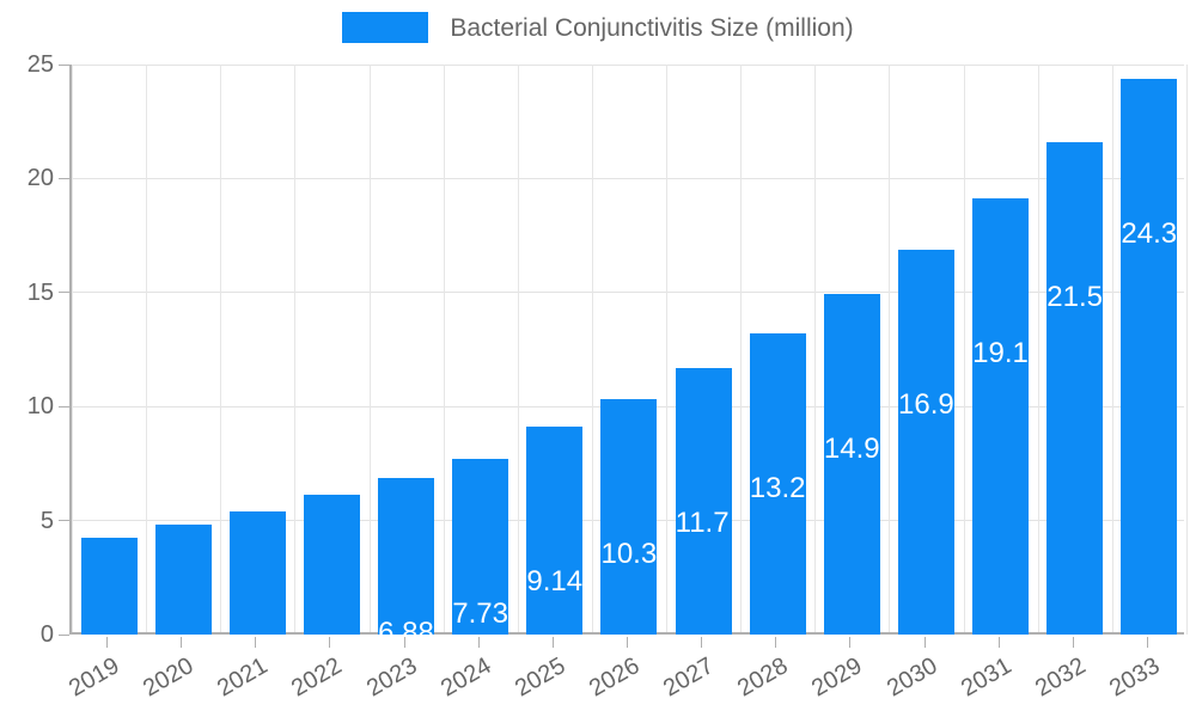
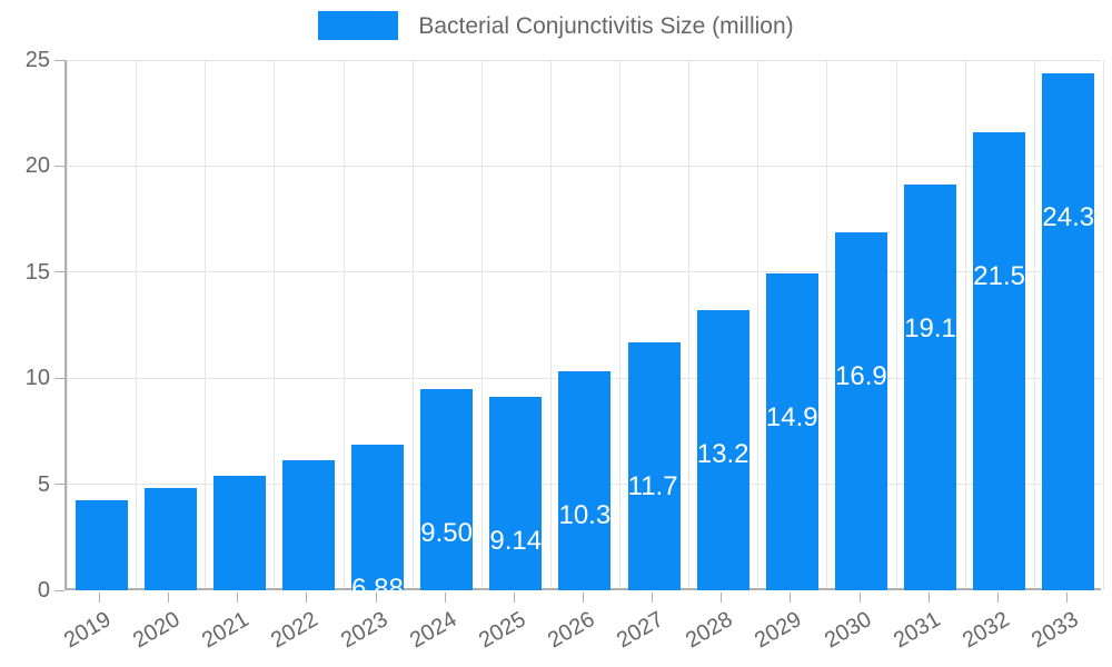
2024: 7.73 -> 9.50
